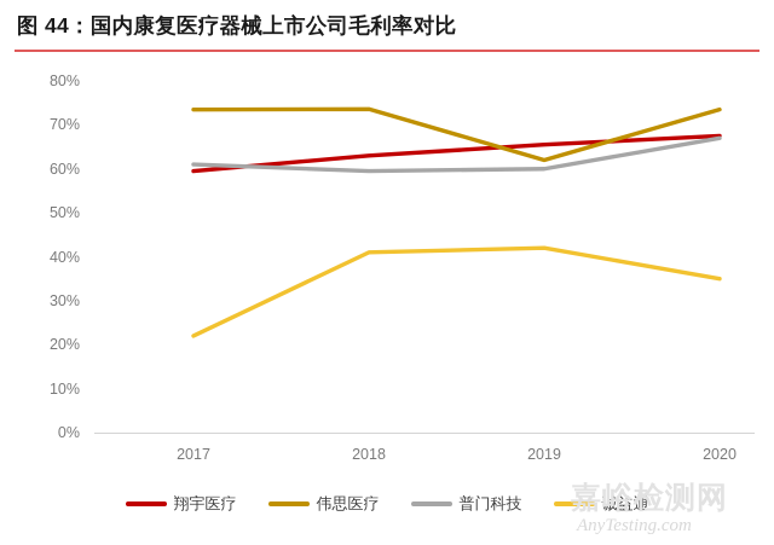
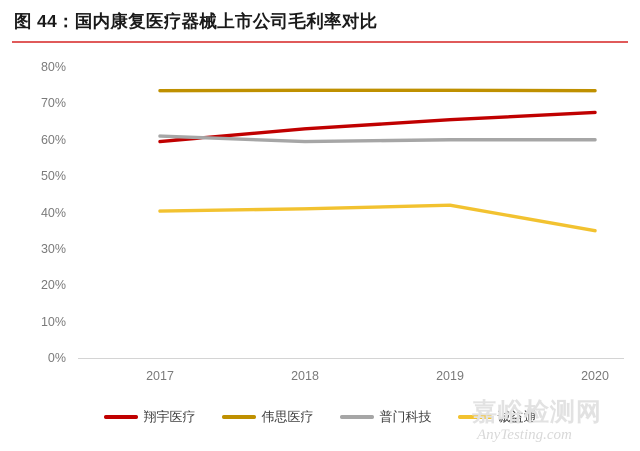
诚益通/2017: 22% -> 40%
伟思医疗/2019: 62% -> 74%
普门科技/2020: 67% -> 60%
